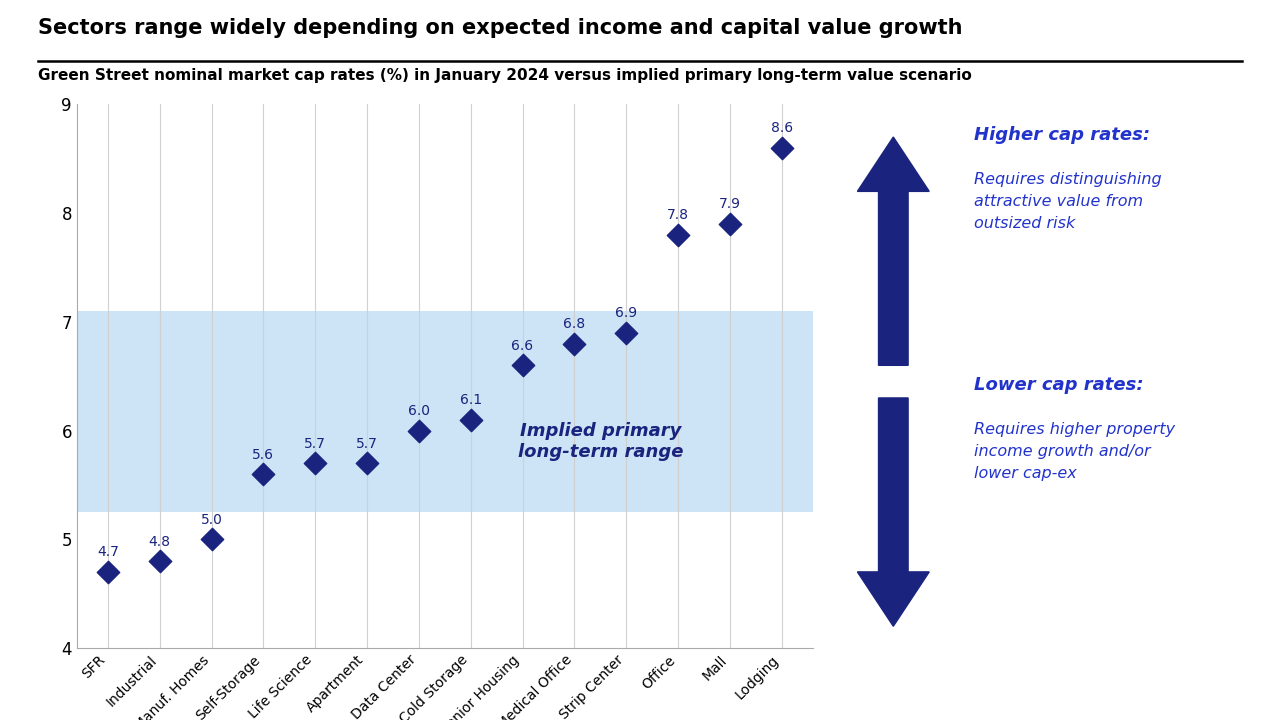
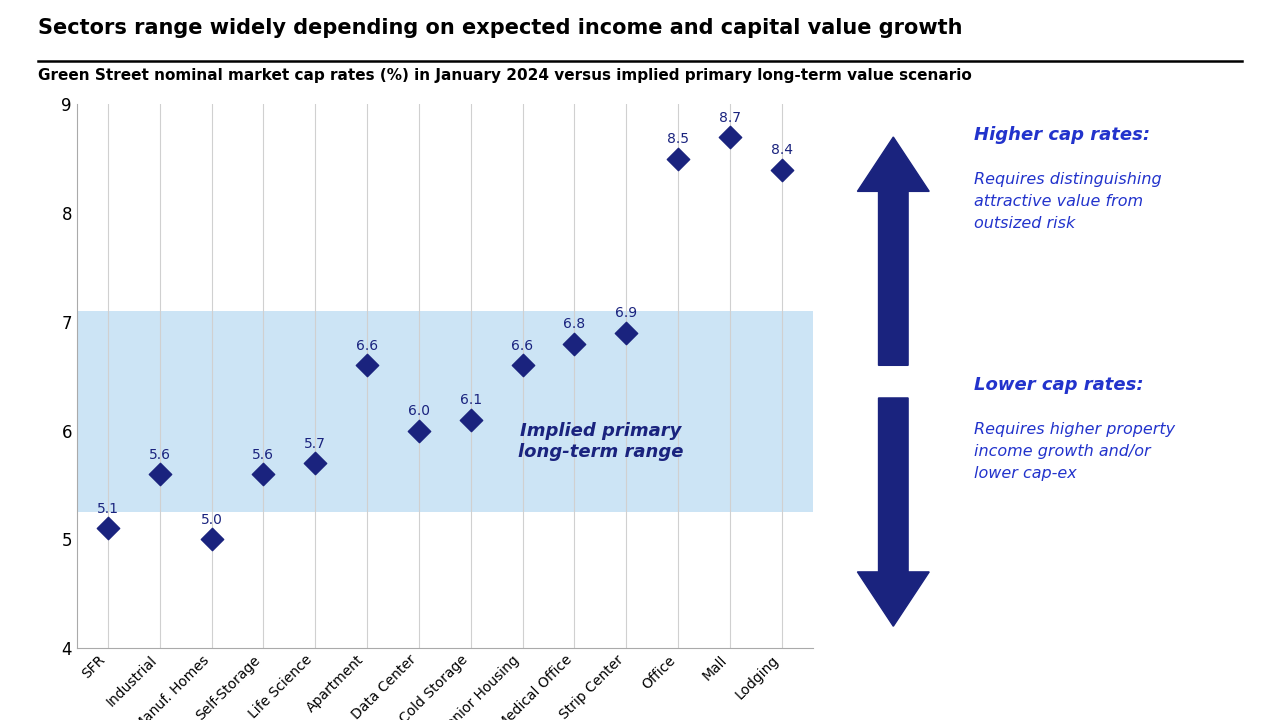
SFR: 4.7 -> 5.1
Industrial: 4.8 -> 5.6
Apartment: 5.7 -> 6.6
Office: 7.8 -> 8.5
Mall: 7.9 -> 8.7
Lodging: 8.6 -> 8.4
